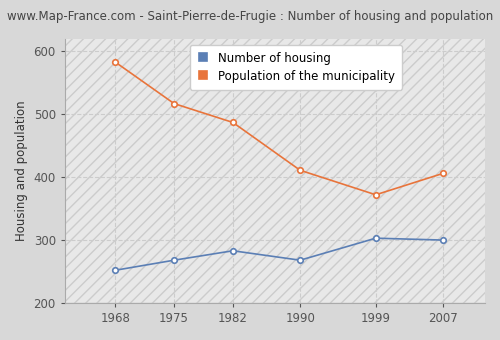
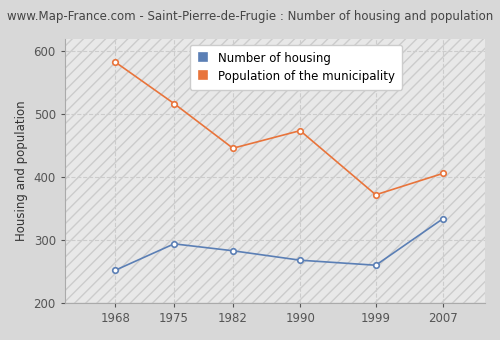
Number of housing/1975: 268 -> 294
Population of the municipality/1982: 487 -> 446
Population of the municipality/1990: 411 -> 474
Number of housing/1999: 303 -> 260
Number of housing/2007: 300 -> 334
